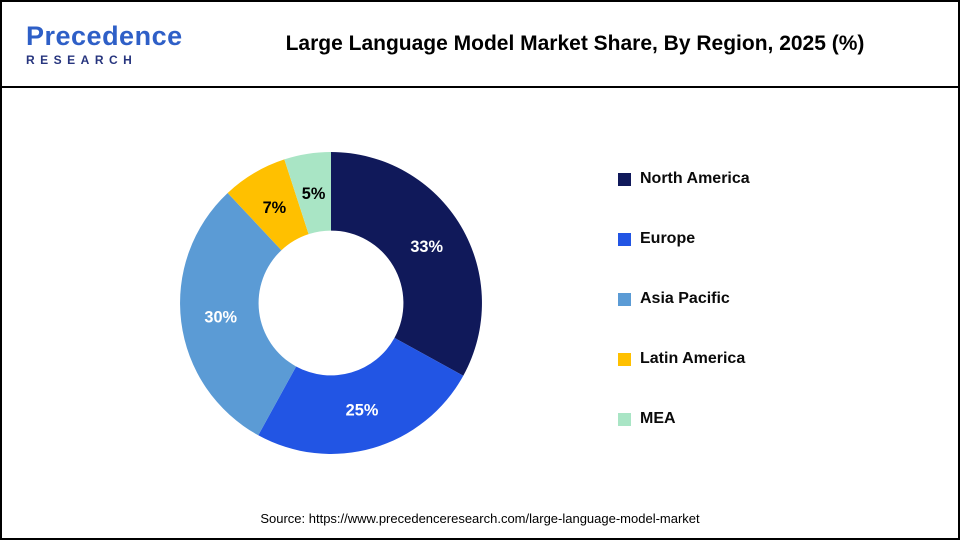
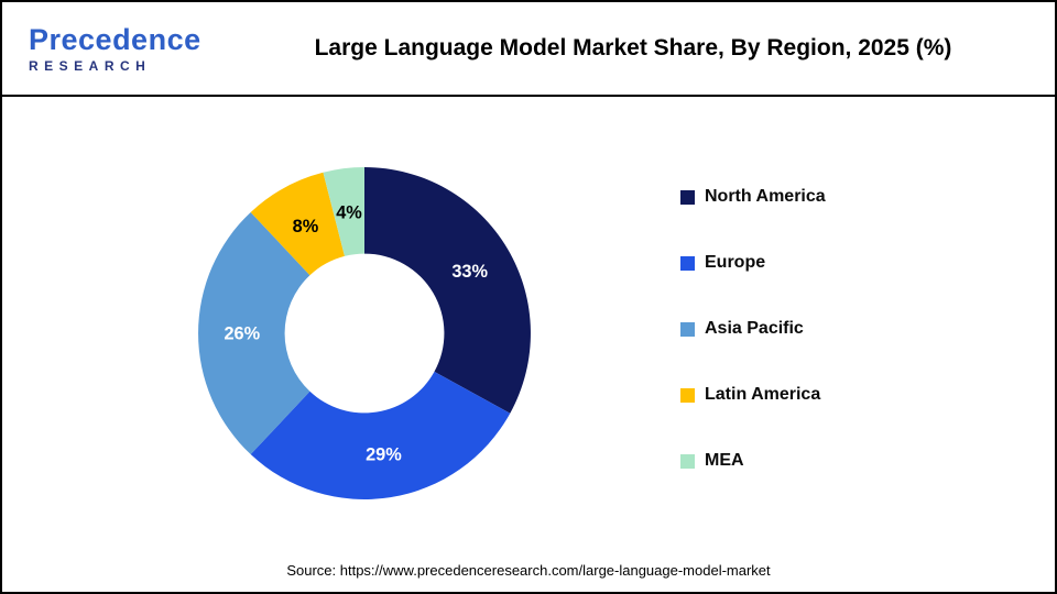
Europe: 25% -> 29%
Asia Pacific: 30% -> 26%
Latin America: 7% -> 8%
MEA: 5% -> 4%
